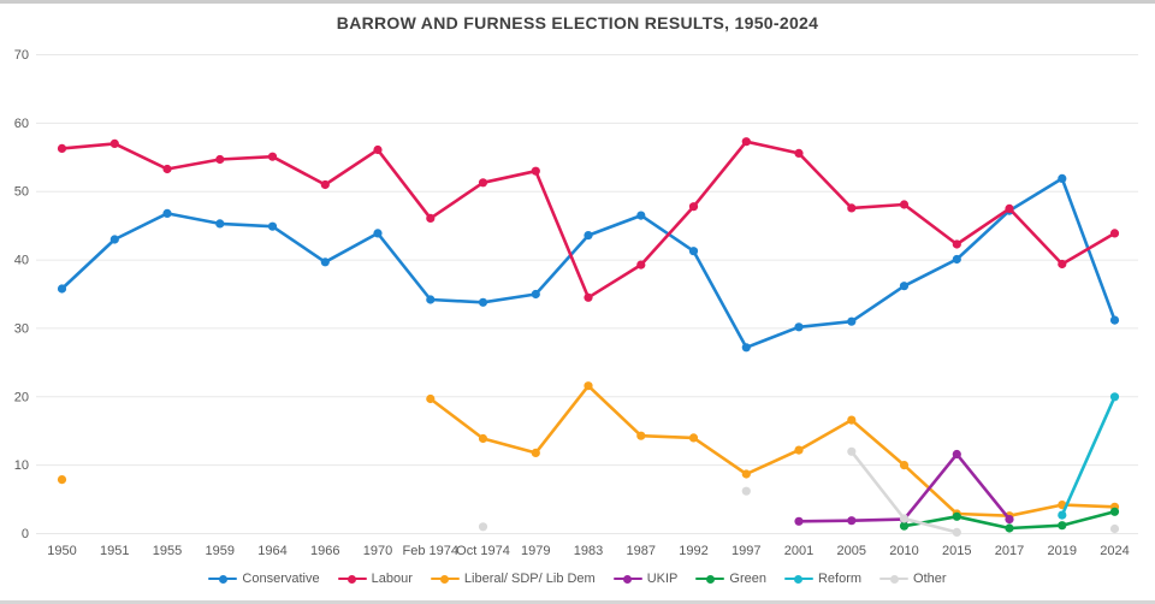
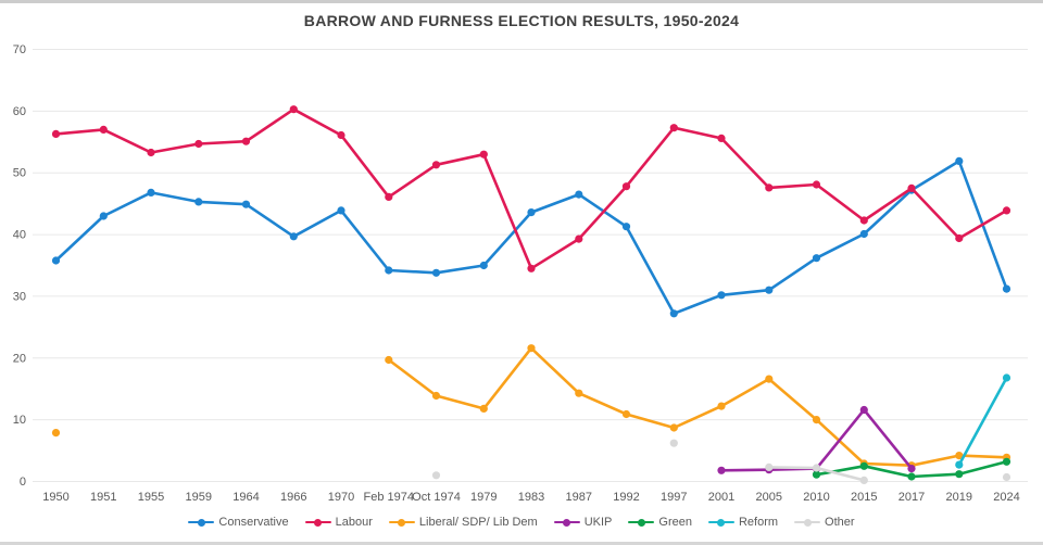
Labour/1966: 51 -> 60
Liberal/ SDP/ Lib Dem/1992: 14 -> 11
Other/2005: 12 -> 2
Reform/2024: 20 -> 17
